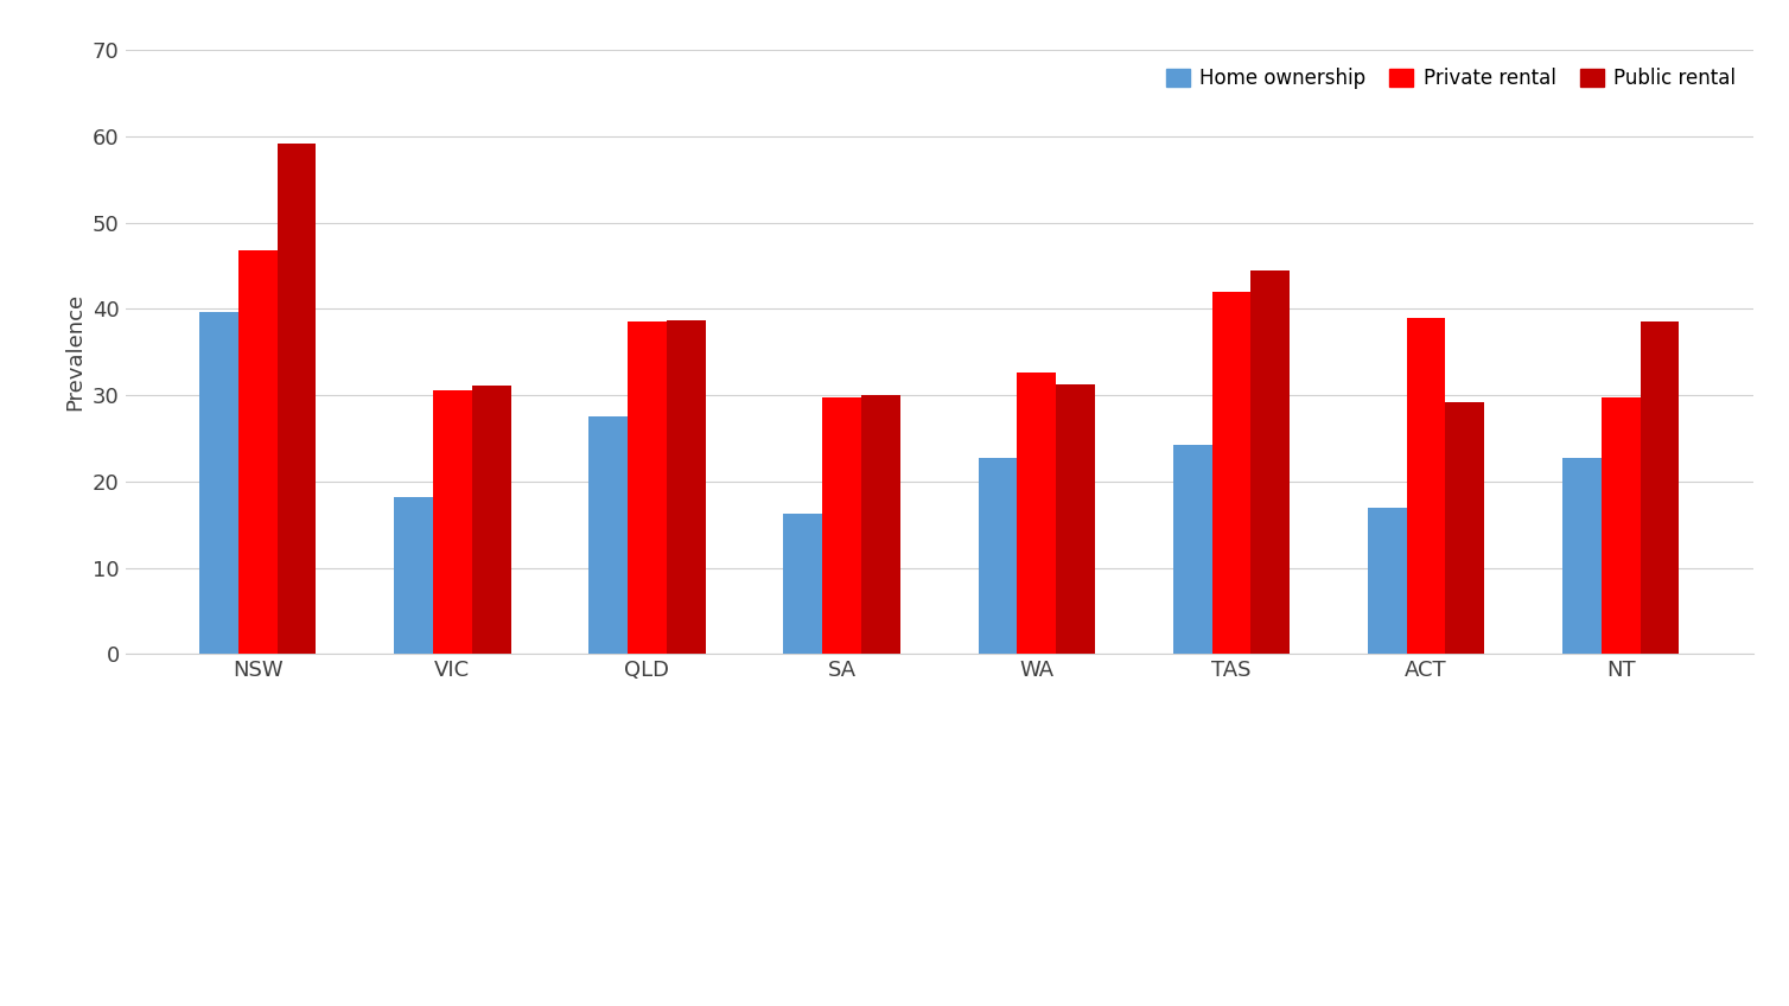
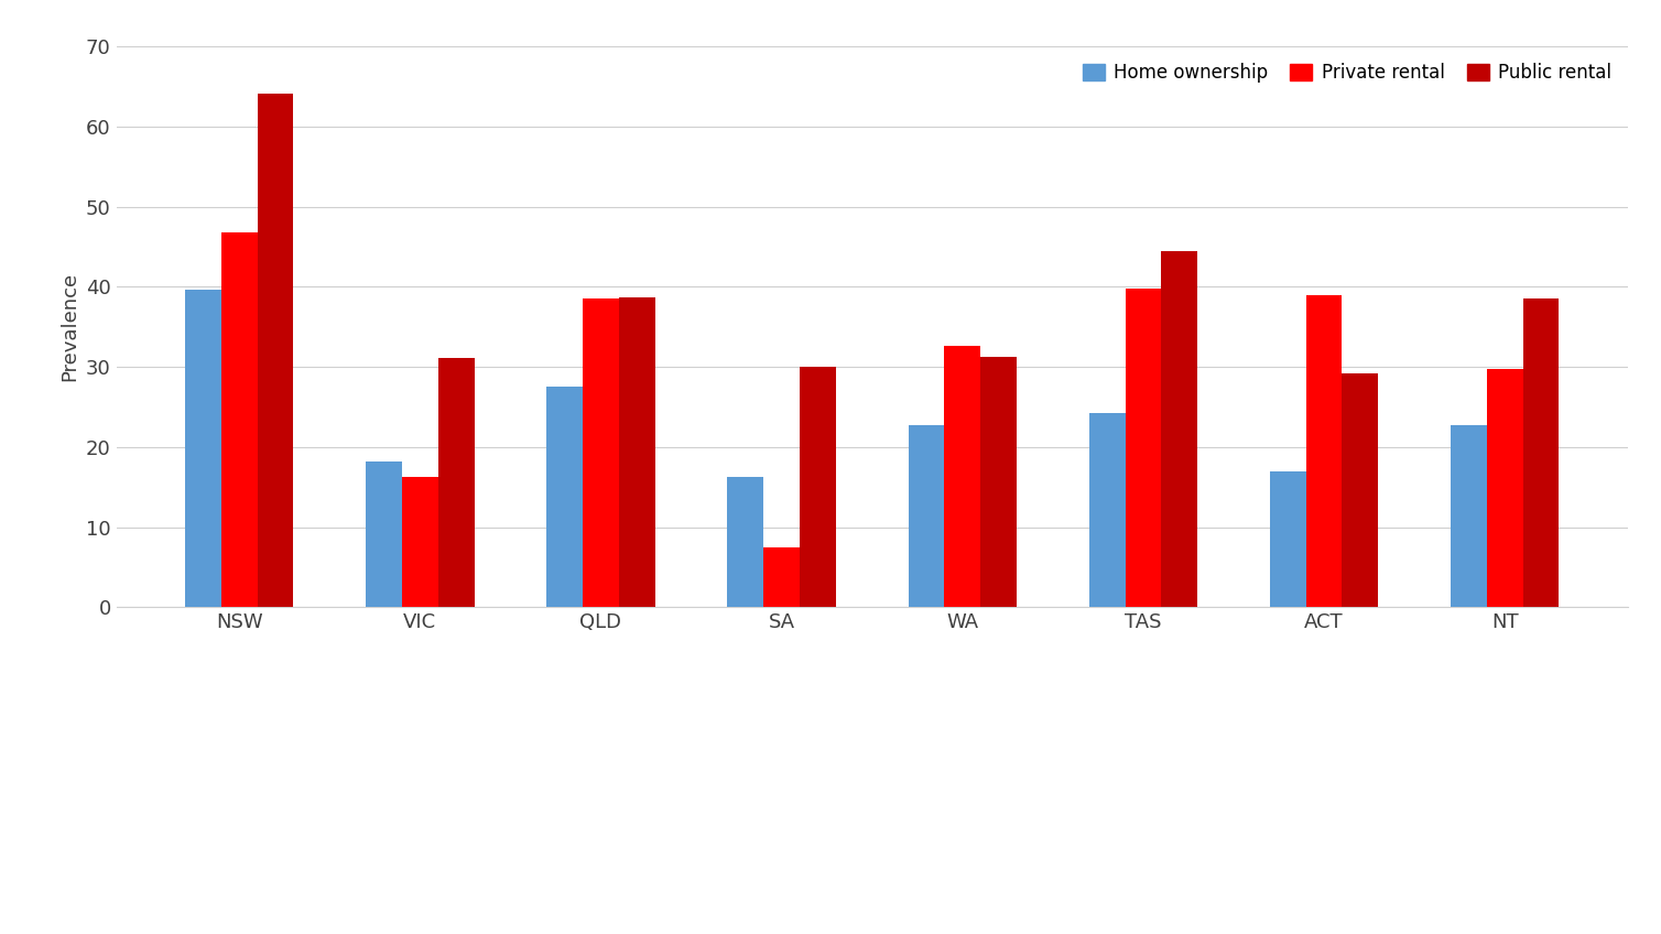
Public rental/NSW: 59.2 -> 64.2
Private rental/VIC: 30.6 -> 16.2
Private rental/SA: 29.7 -> 7.4
Private rental/TAS: 42.0 -> 39.8
